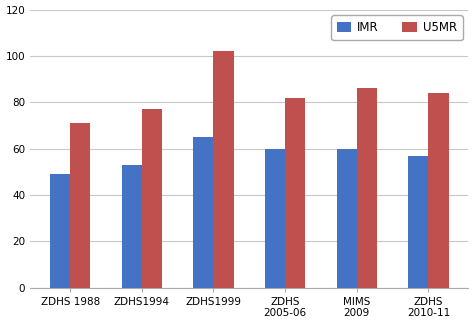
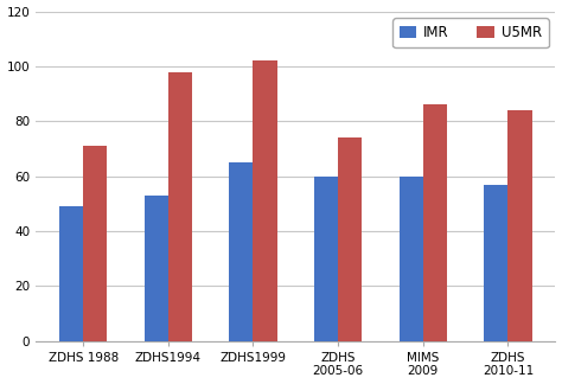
U5MR/ZDHS1994: 77 -> 98
U5MR/ZDHS 2005-06: 82 -> 74
